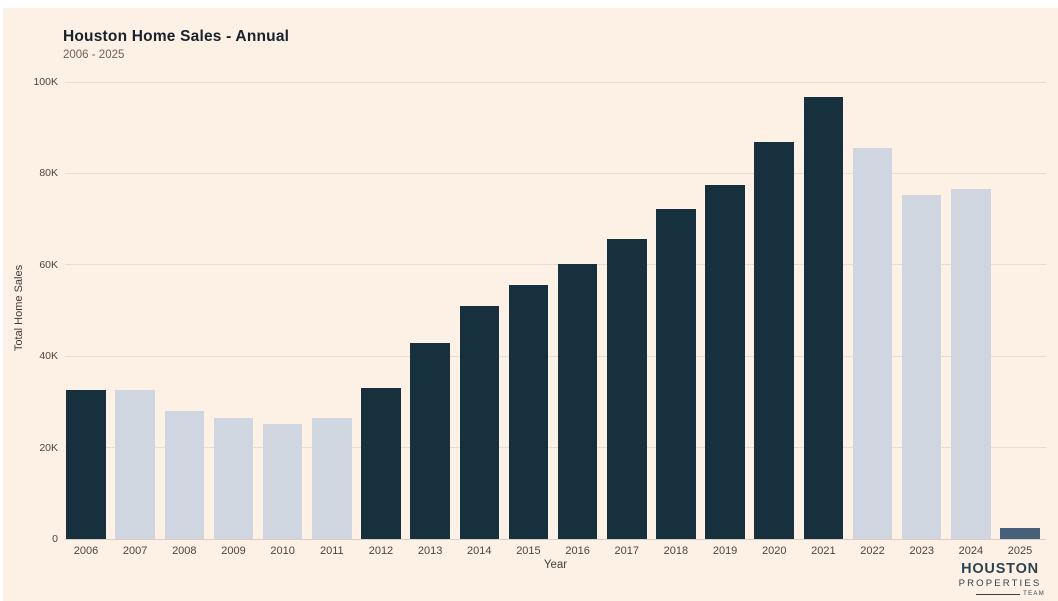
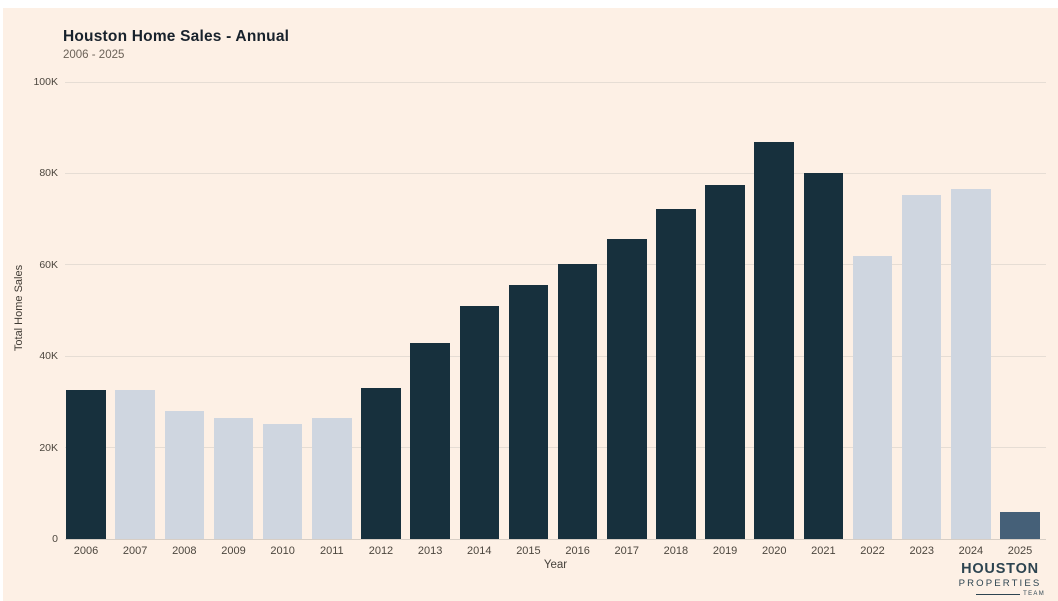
2021: 97K -> 80K
2022: 86K -> 62K
2025: 2K -> 6K
